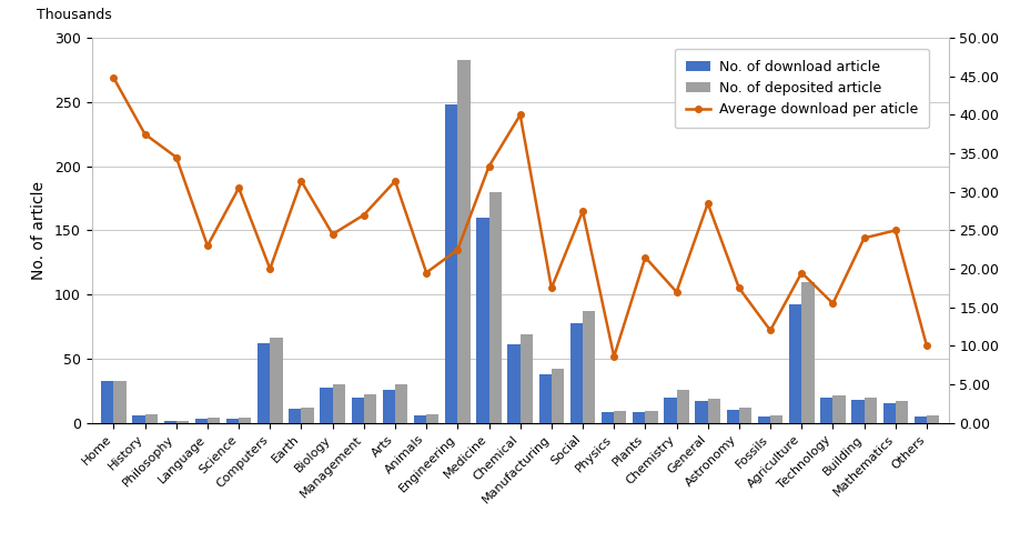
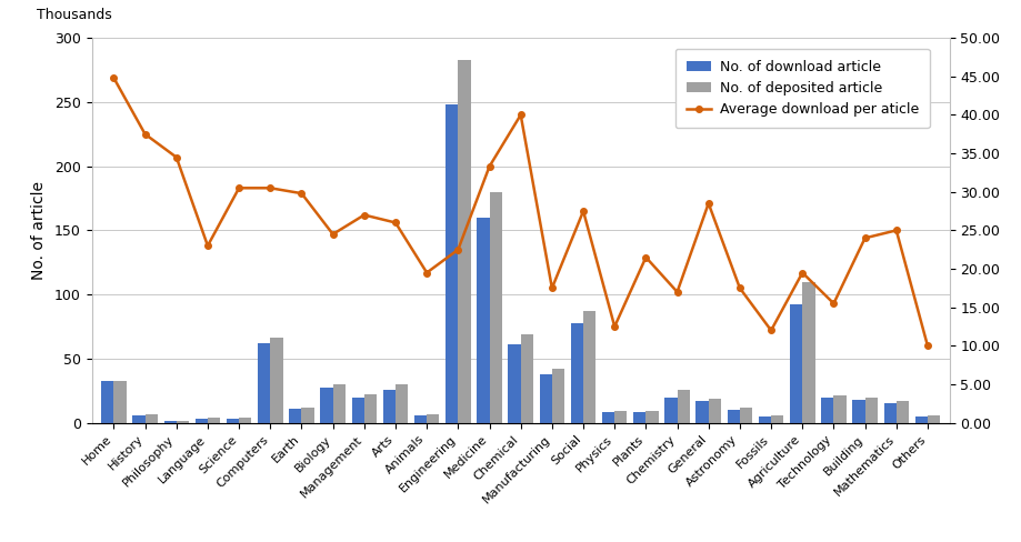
Average download per aticle/Computers: 20.0 -> 30.5
Average download per aticle/Earth: 31.4 -> 29.8
Average download per aticle/Arts: 31.4 -> 26.0
Average download per aticle/Physics: 8.6 -> 12.5
